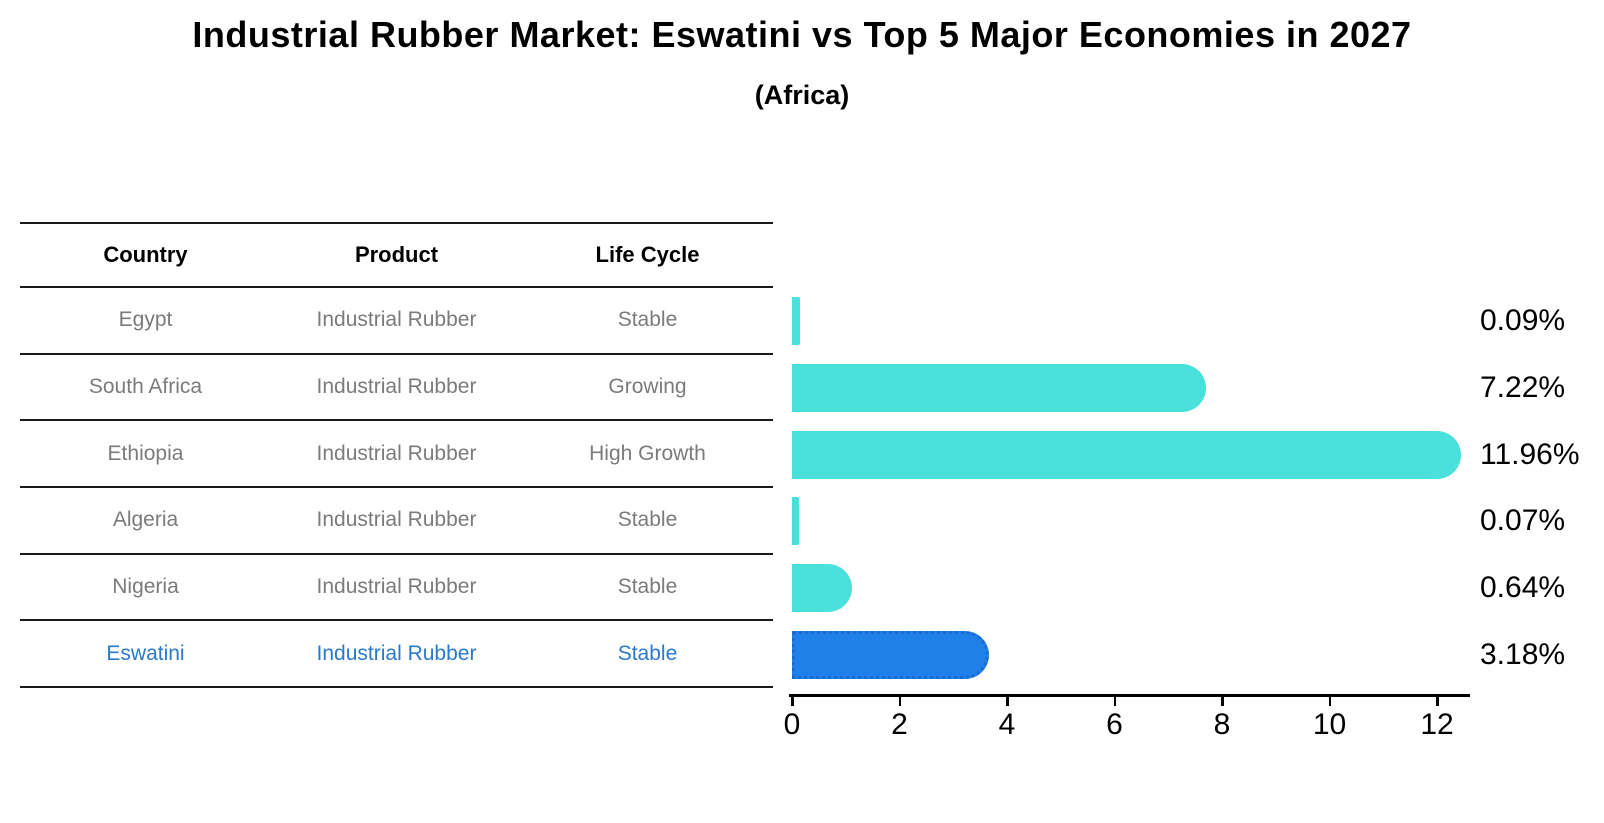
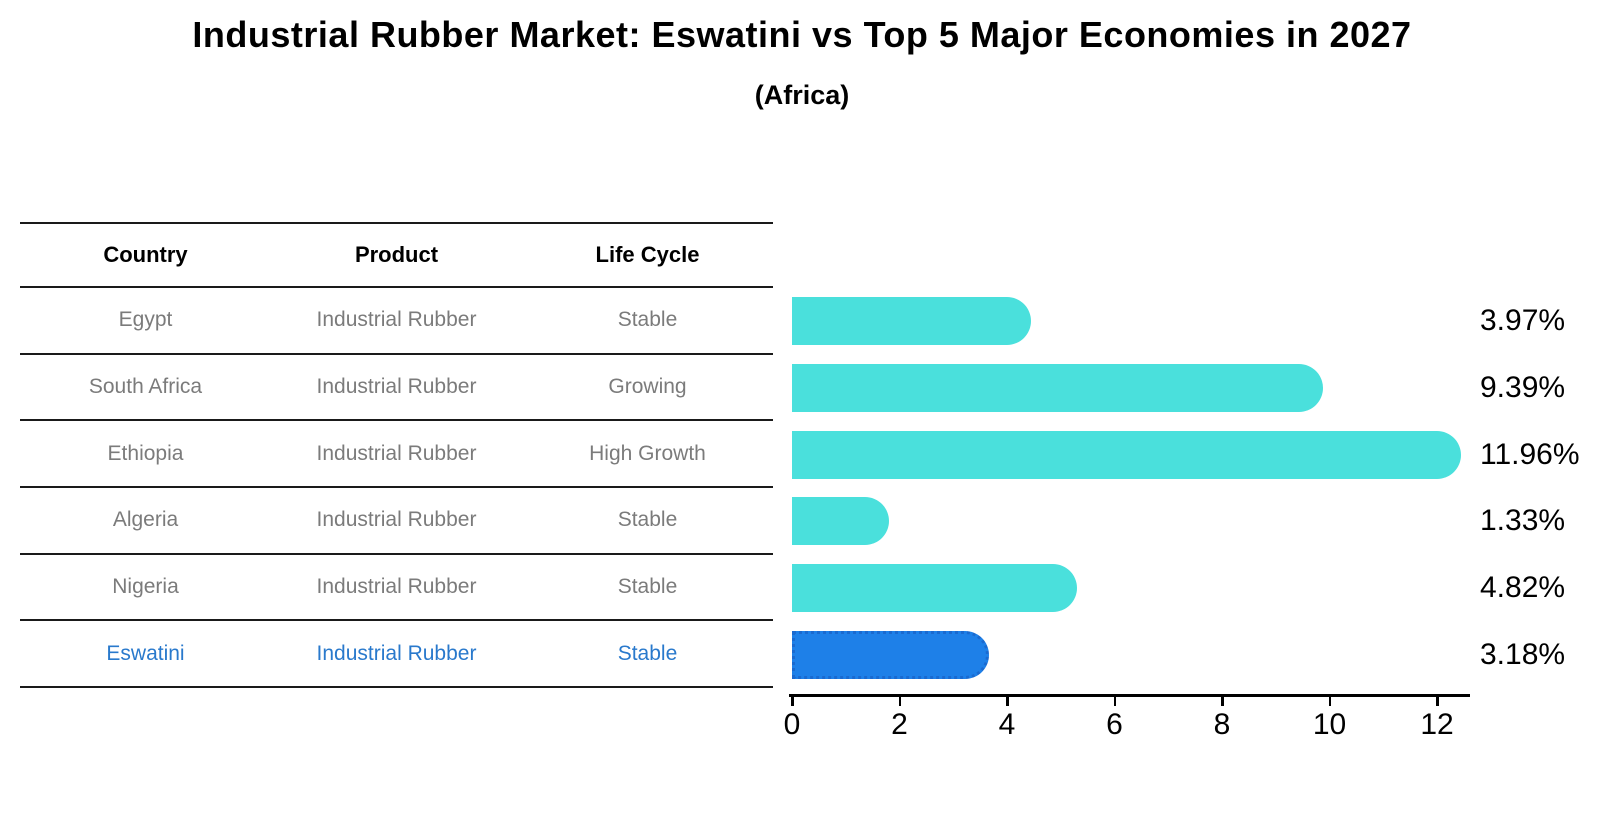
Egypt: 0.09% -> 3.97%
South Africa: 7.22% -> 9.39%
Algeria: 0.07% -> 1.33%
Nigeria: 0.64% -> 4.82%
